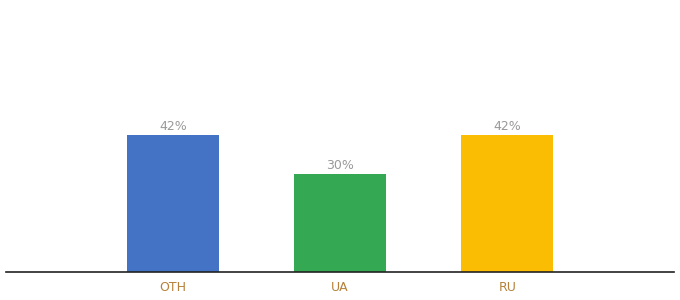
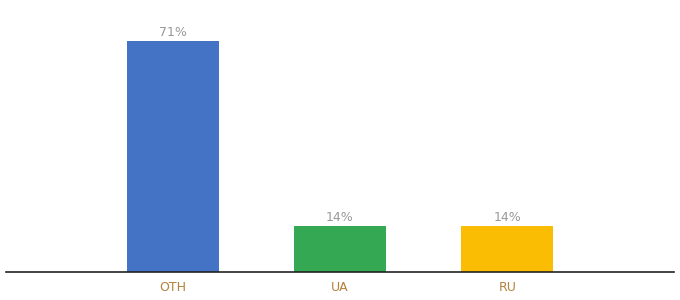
OTH: 42% -> 71%
UA: 30% -> 14%
RU: 42% -> 14%
